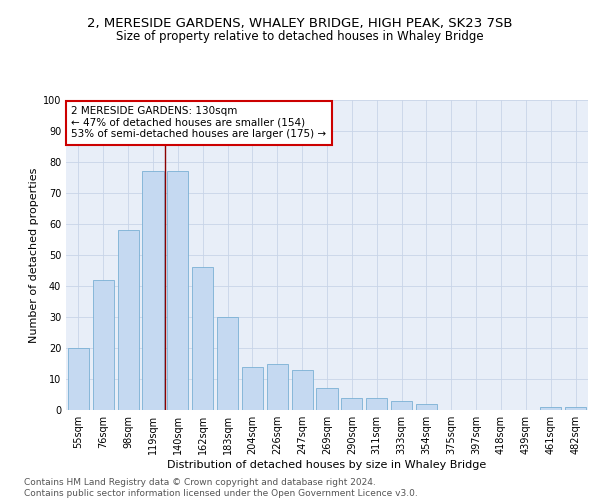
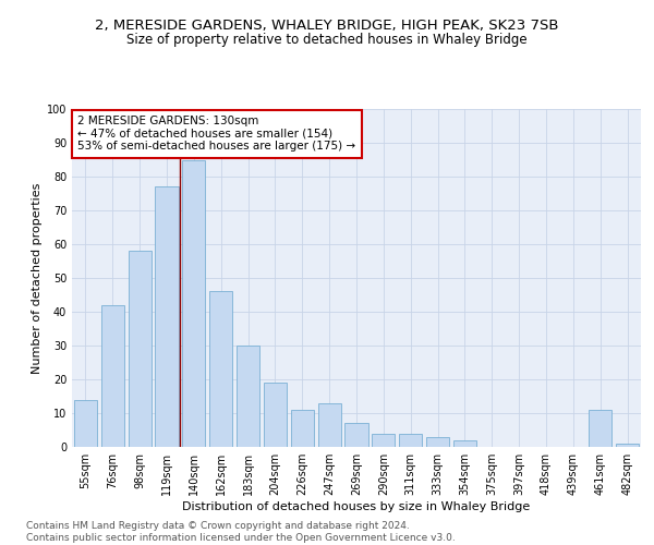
55sqm: 20 -> 14
140sqm: 77 -> 85
204sqm: 14 -> 19
226sqm: 15 -> 11
461sqm: 1 -> 11
